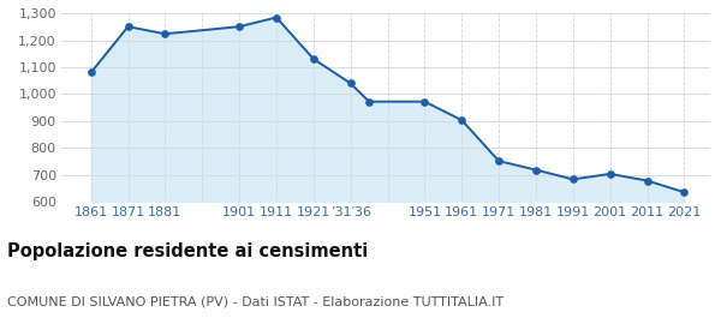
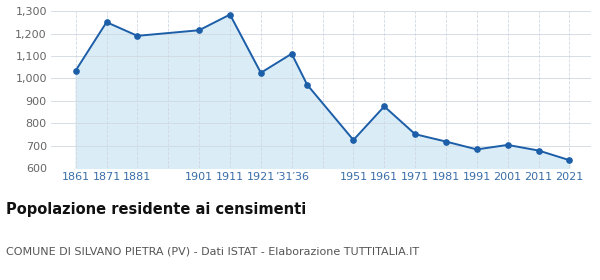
1861: 1,080 -> 1,035
1881: 1,224 -> 1,190
1901: 1,251 -> 1,215
1921: 1,131 -> 1,025
’31′36: 1,040 -> 1,110
1951: 972 -> 725
1961: 903 -> 875
